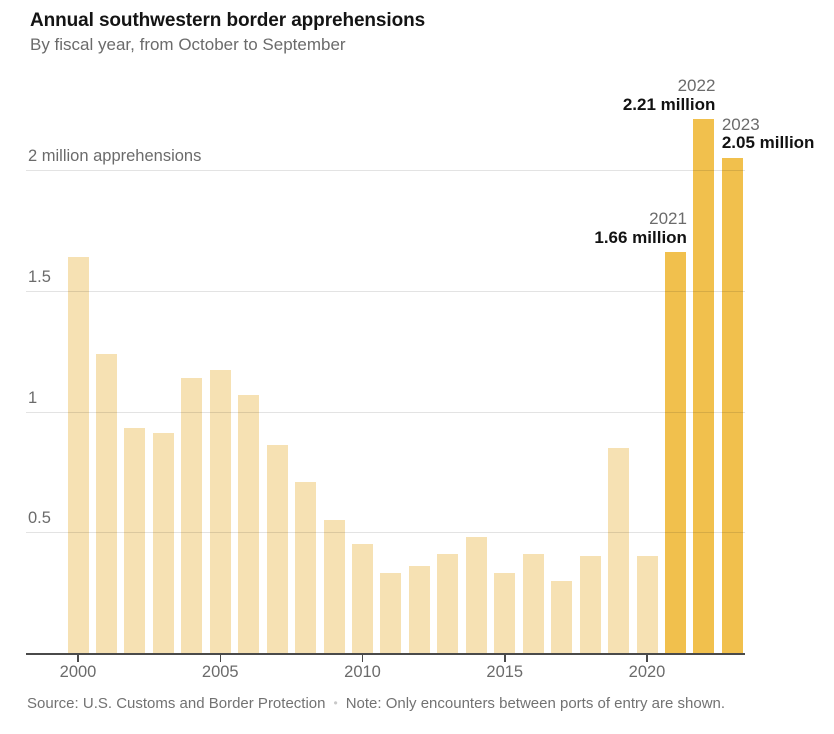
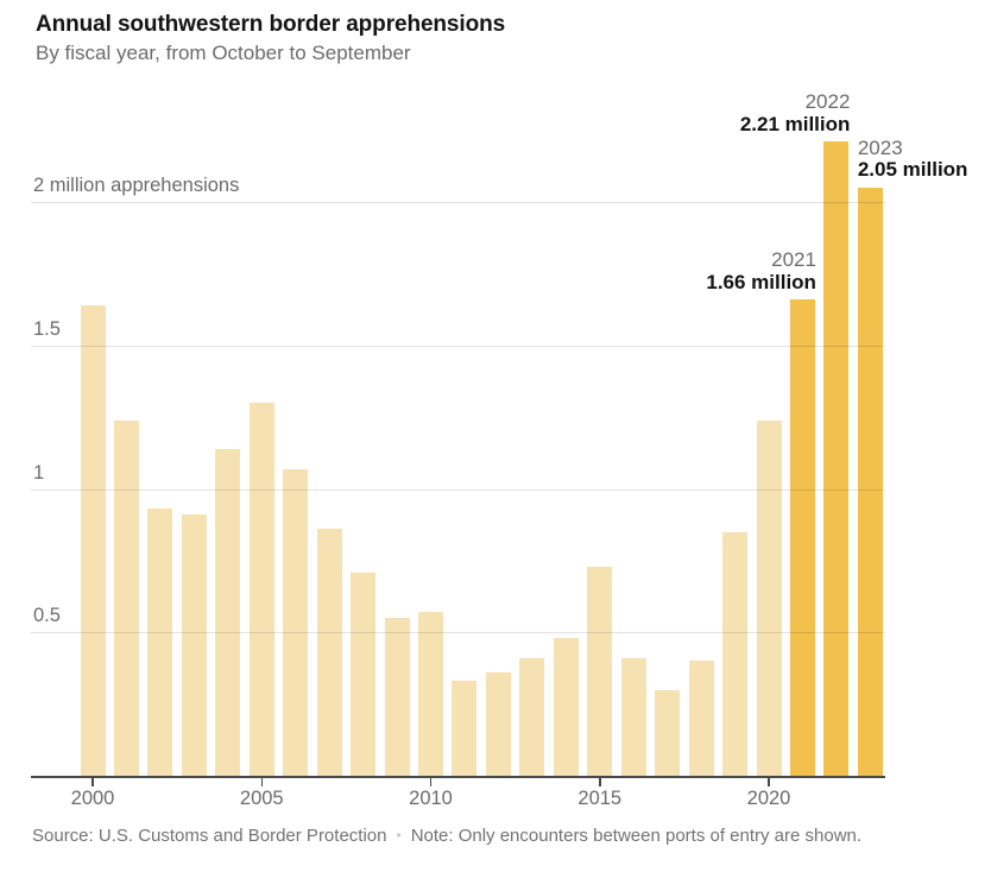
2005: 1.17 -> 1.30
2010: 0.45 -> 0.57
2015: 0.33 -> 0.73
2020: 0.40 -> 1.24
